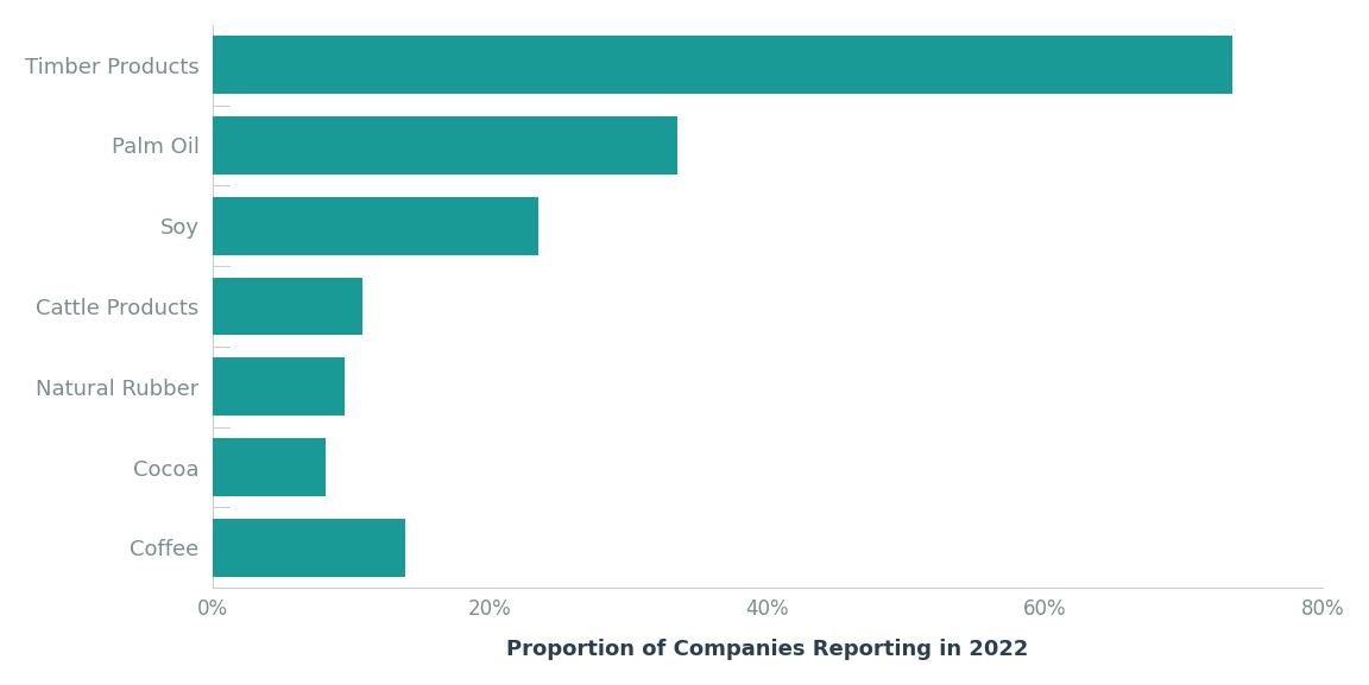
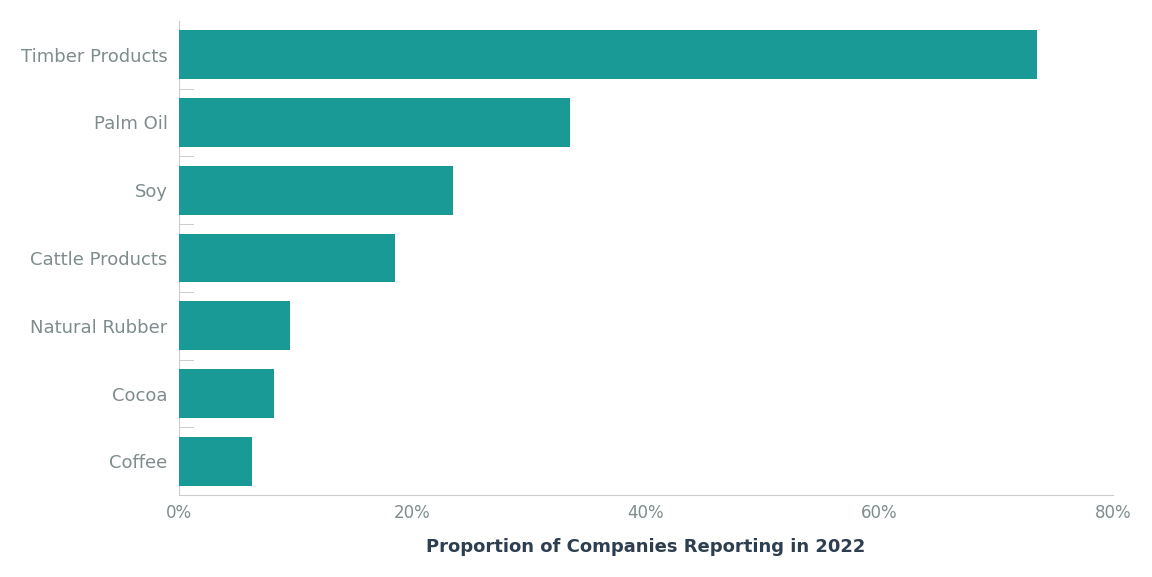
Cattle Products: 10.8% -> 18.5%
Coffee: 13.9% -> 6.3%
